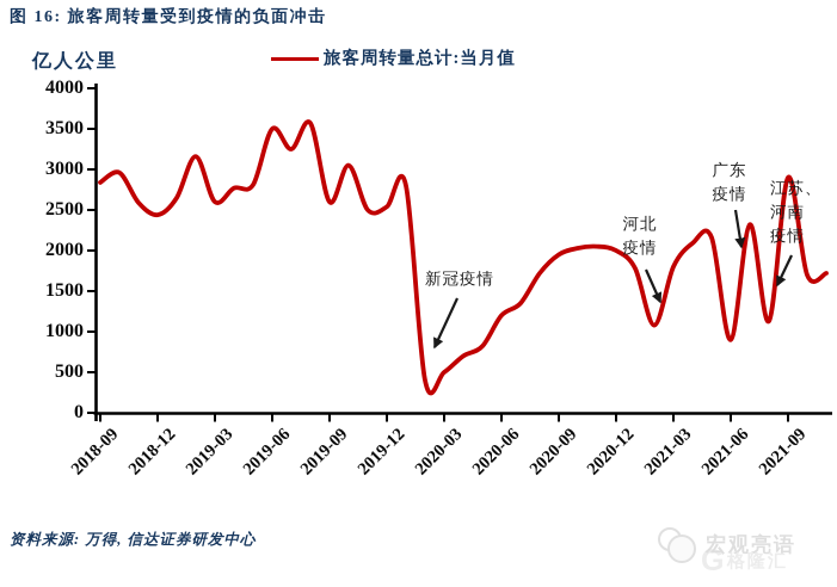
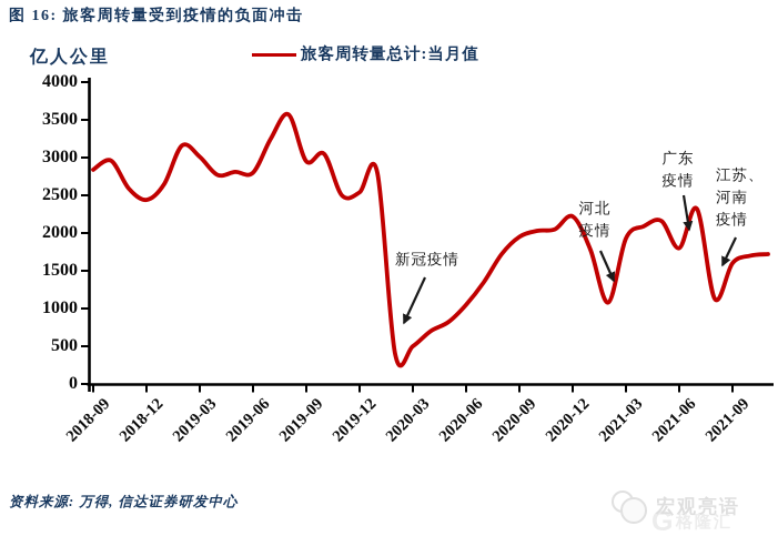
2019-03: 2600 -> 3000
2019-06: 3500 -> 2800
2019-09: 2600 -> 3000
2020-06: 1200 -> 1000
2020-12: 2000 -> 2200
2021-03: 1800 -> 1900
2021-06: 900 -> 1800
2021-09: 2900 -> 1600
